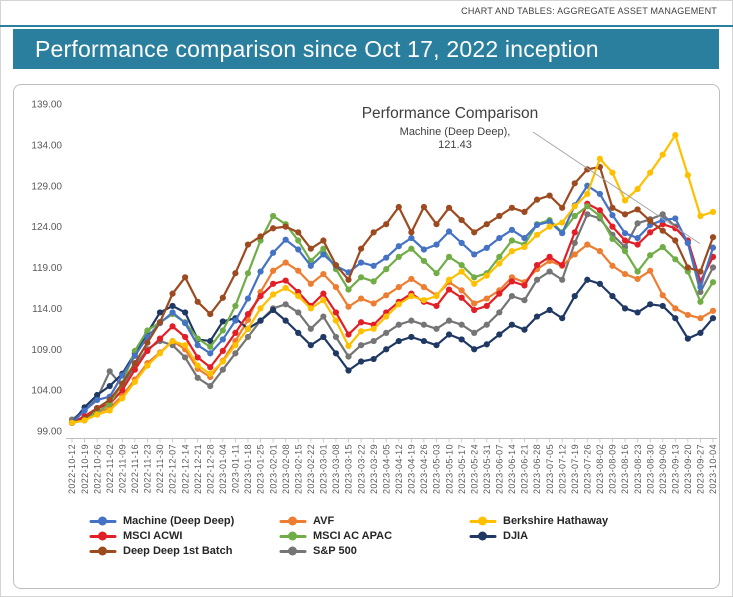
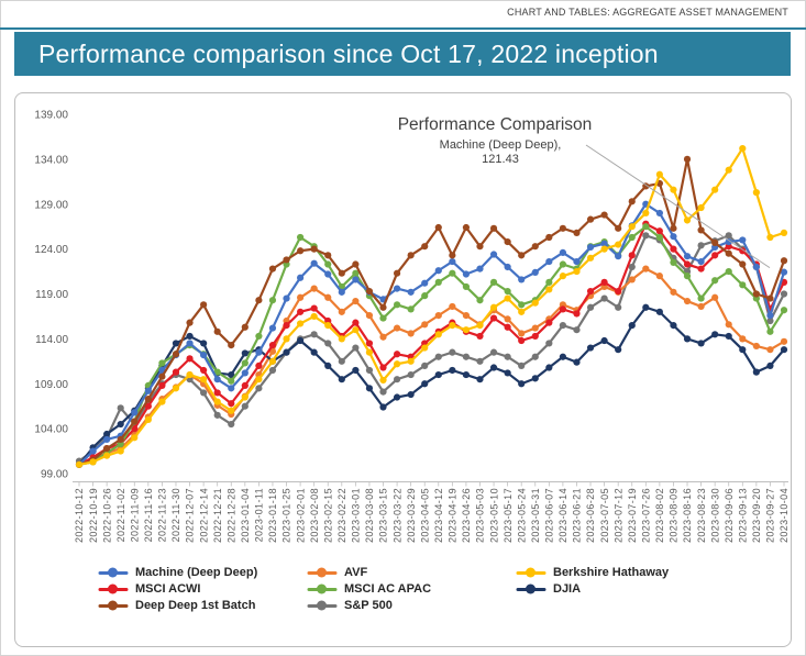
Deep Deep 1st Batch/2023-08-16: 126 -> 134
